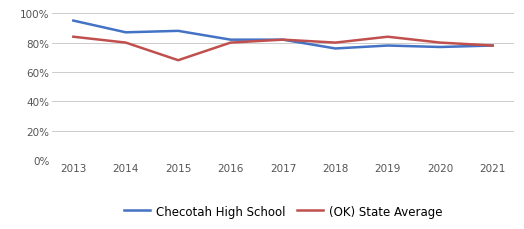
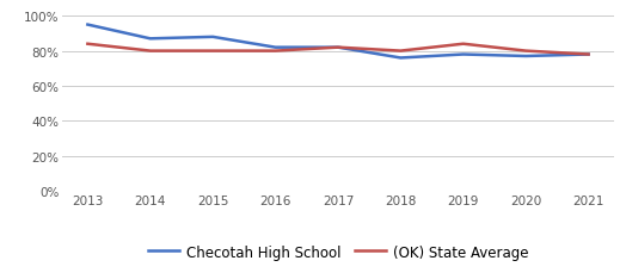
(OK) State Average/2015: 68% -> 80%
